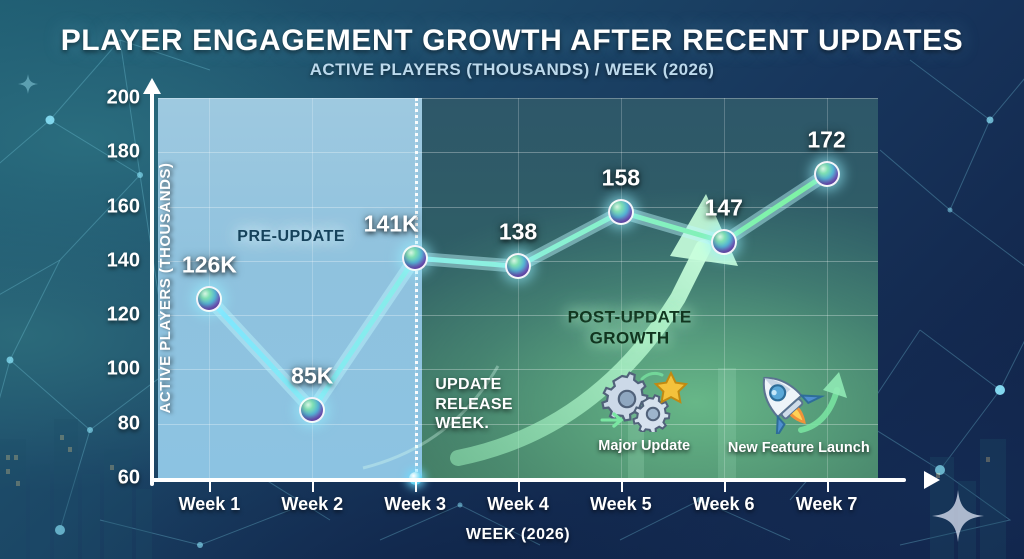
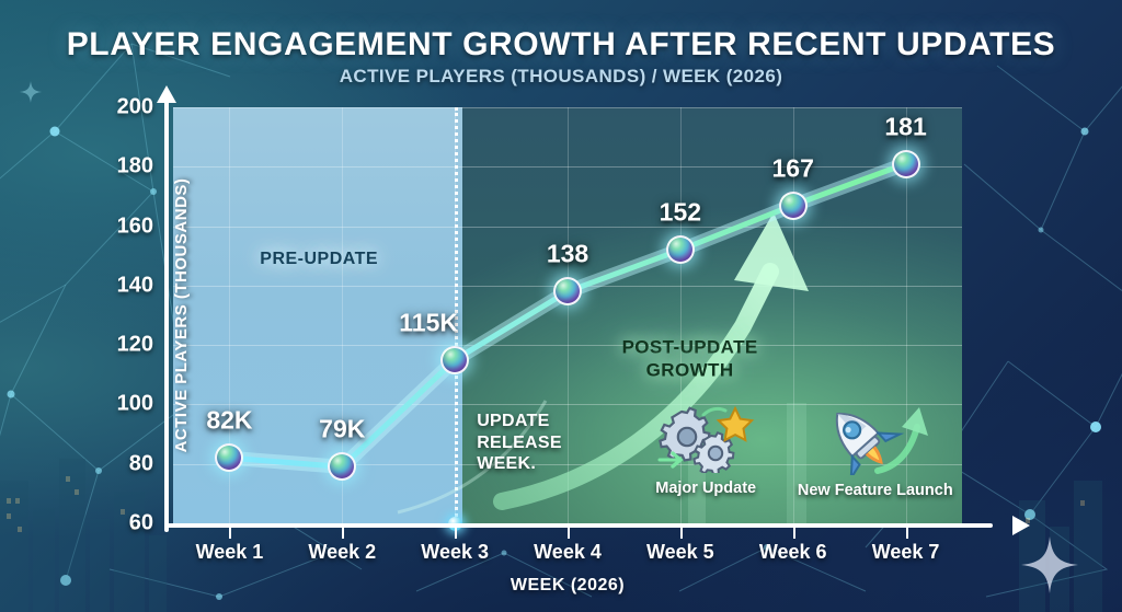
Week 1: 126K -> 82K
Week 2: 85K -> 79K
Week 3: 141K -> 115K
Week 5: 158 -> 152
Week 6: 147 -> 167
Week 7: 172 -> 181
